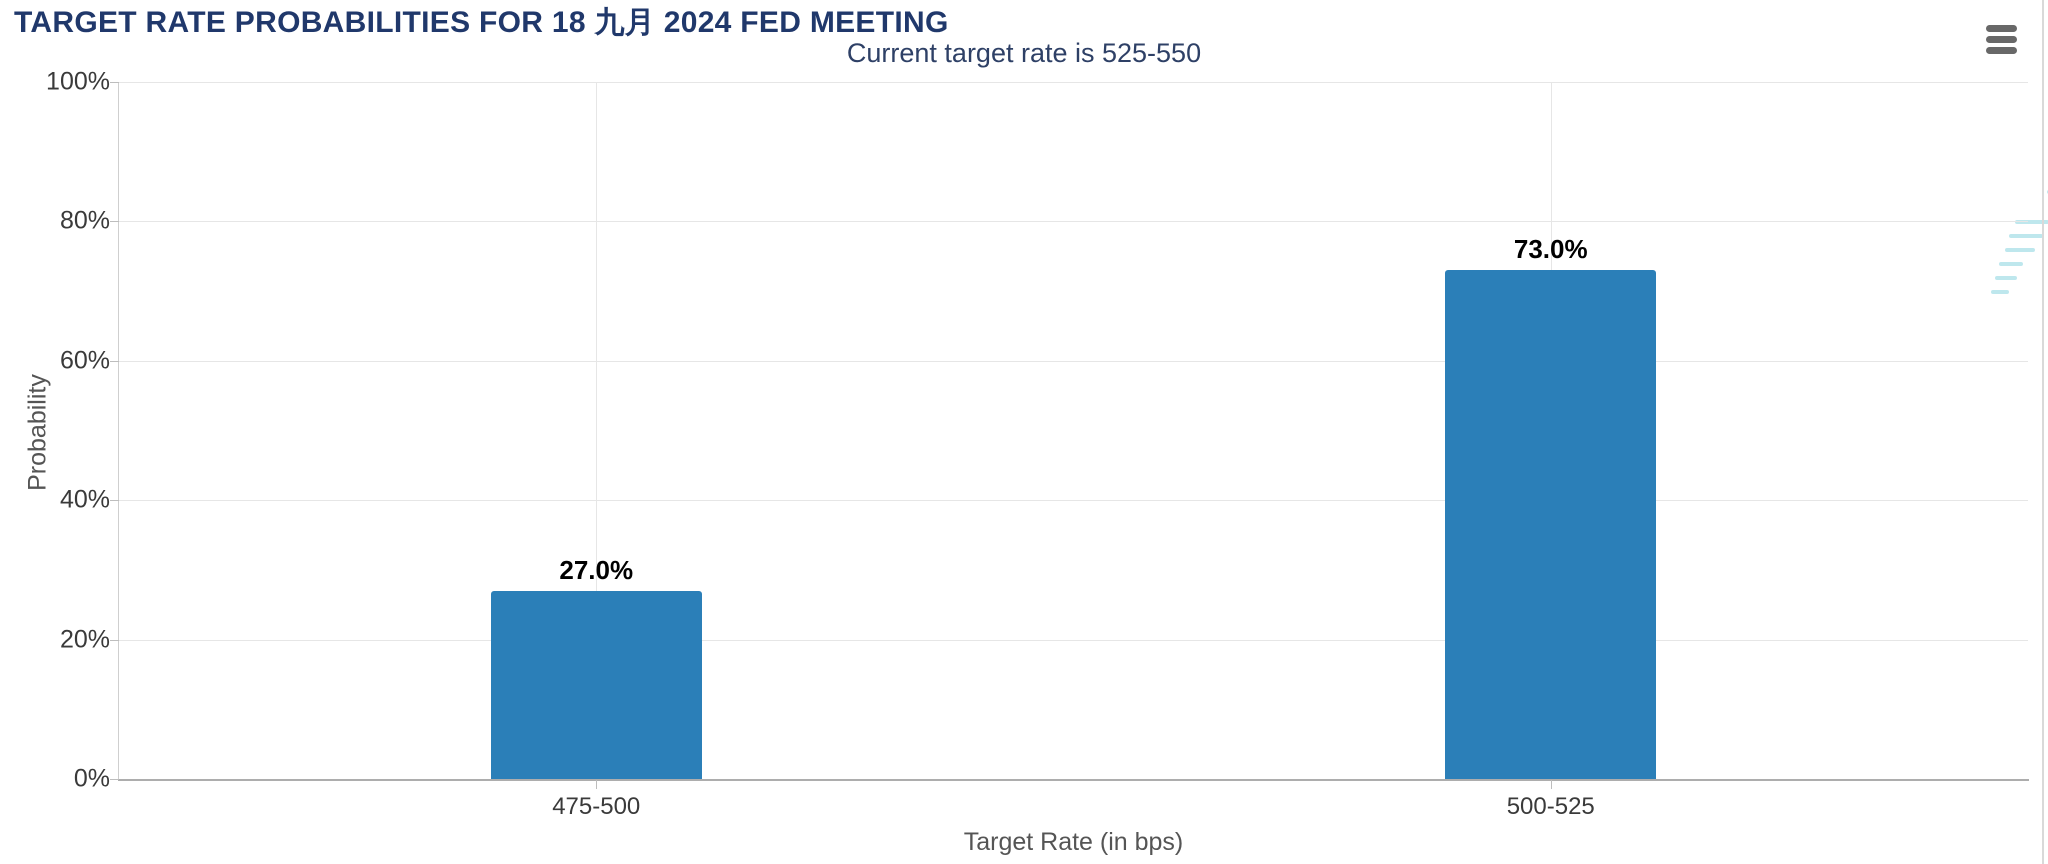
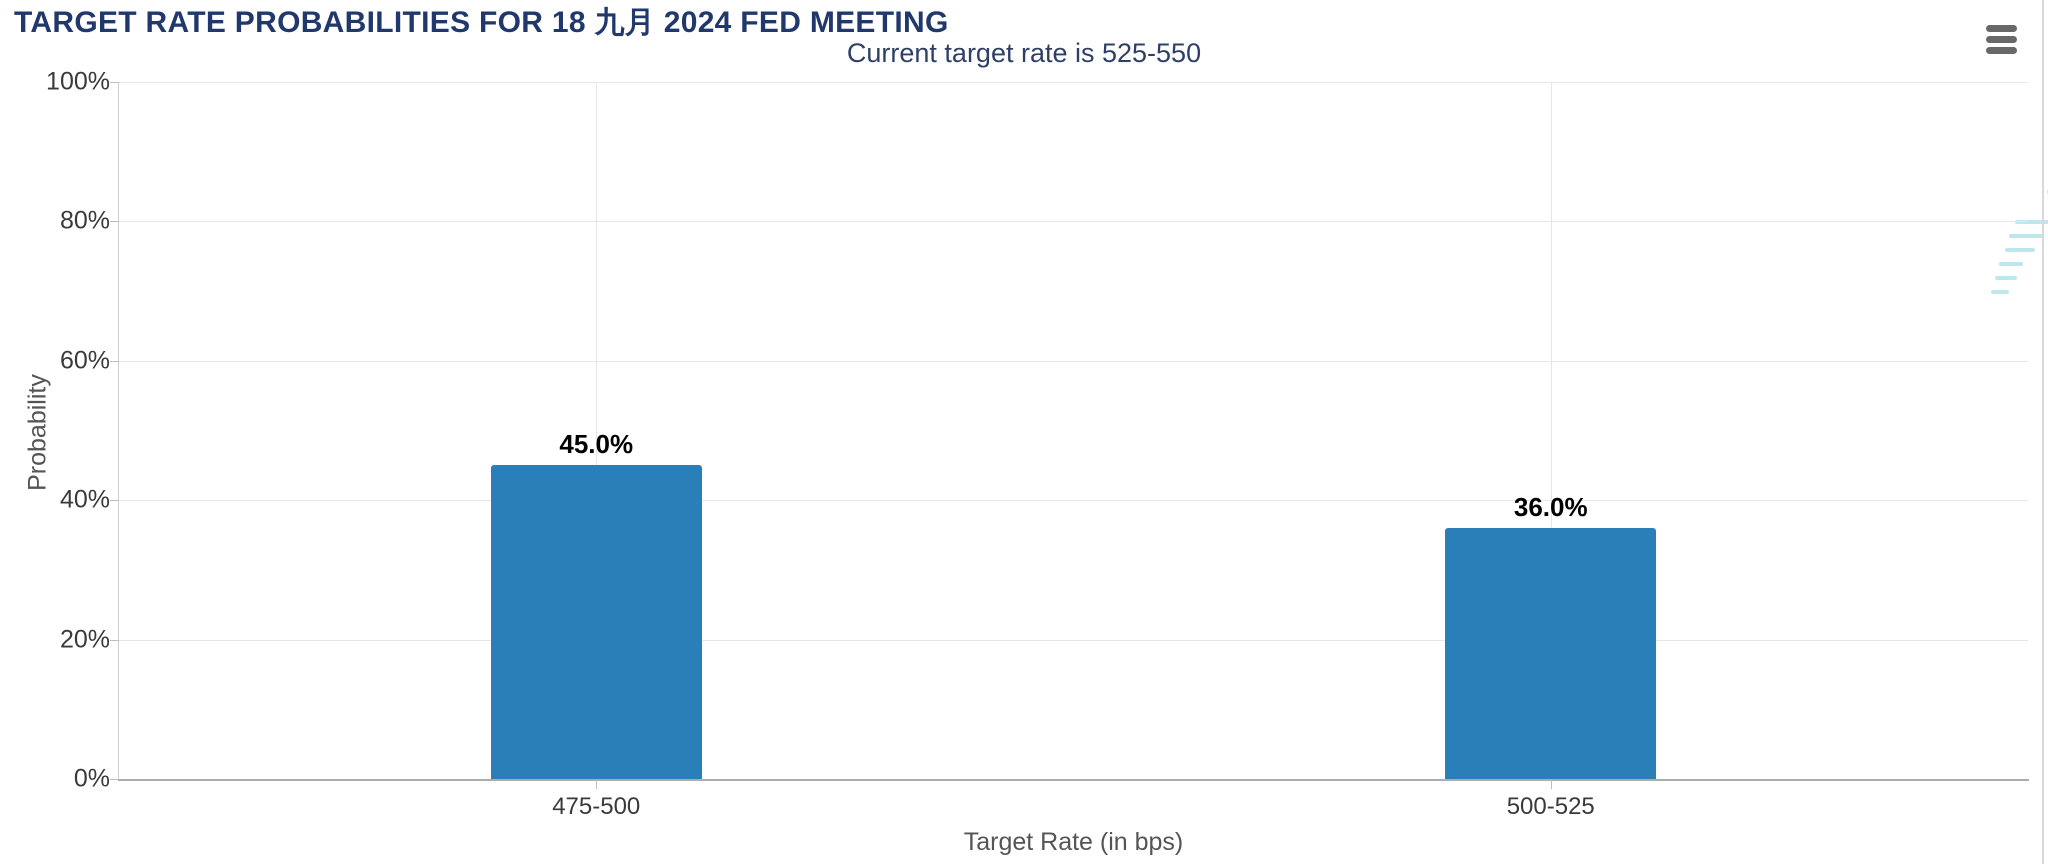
475-500: 27.0% -> 45.0%
500-525: 73.0% -> 36.0%
